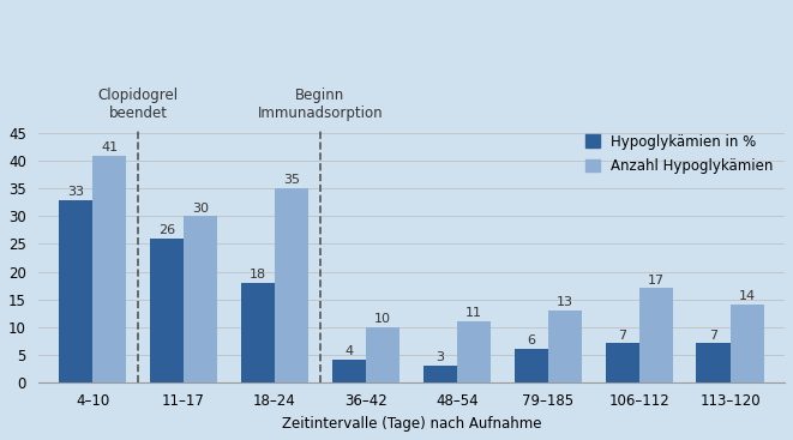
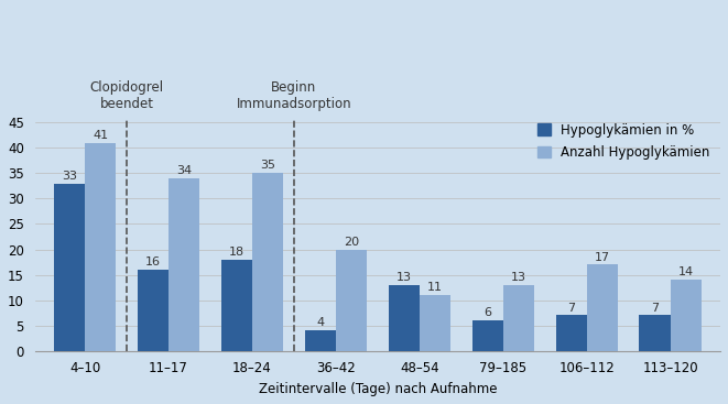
Hypoglykämien in %/11–17: 26 -> 16
Anzahl Hypoglykämien/11–17: 30 -> 34
Anzahl Hypoglykämien/36–42: 10 -> 20
Hypoglykämien in %/48–54: 3 -> 13
